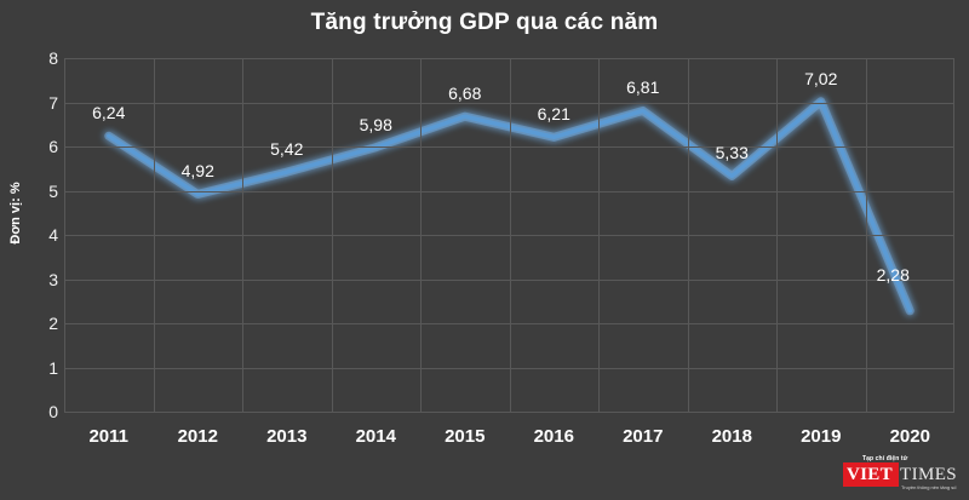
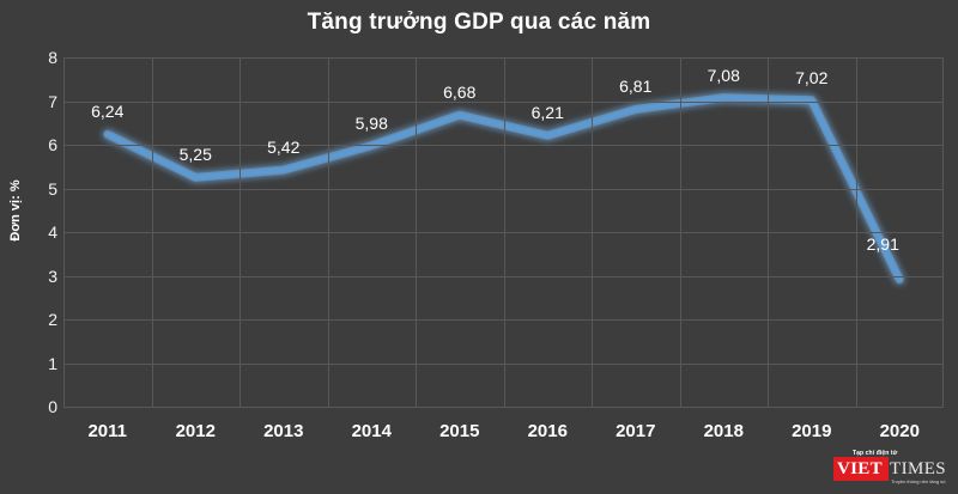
2012: 4,92 -> 5,25
2018: 5,33 -> 7,08
2020: 2,28 -> 2,91
